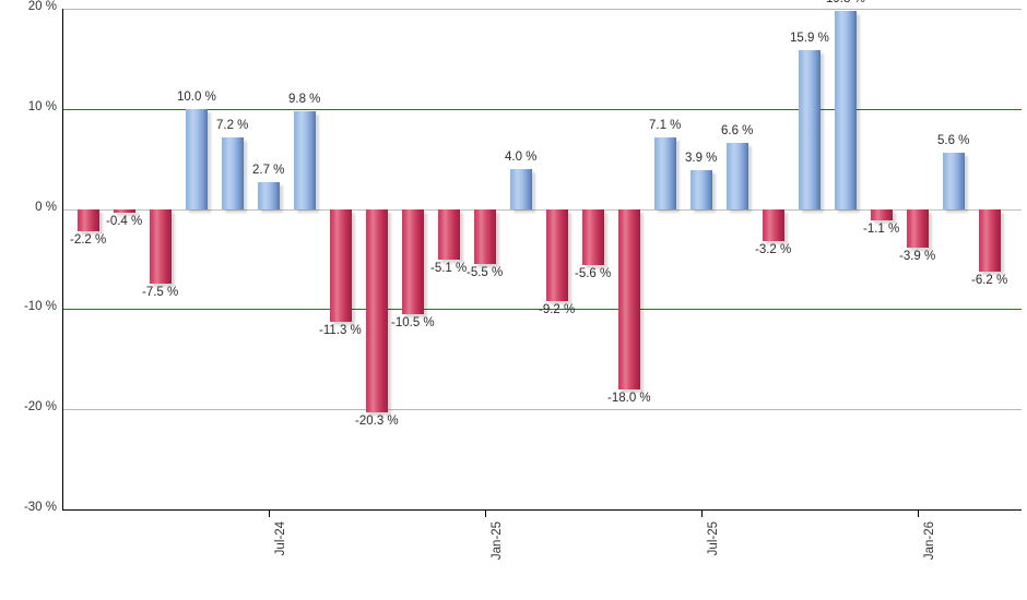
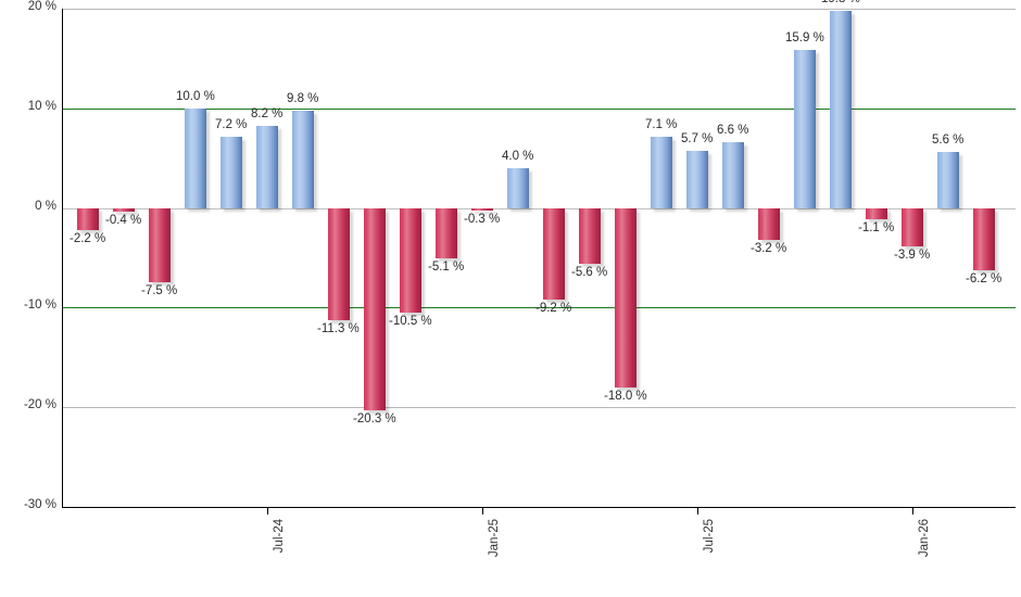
Jul-24: 2.7 -> 8.2
Jan-25: -5.5 -> -0.3
Jul-25: 3.9 -> 5.7
